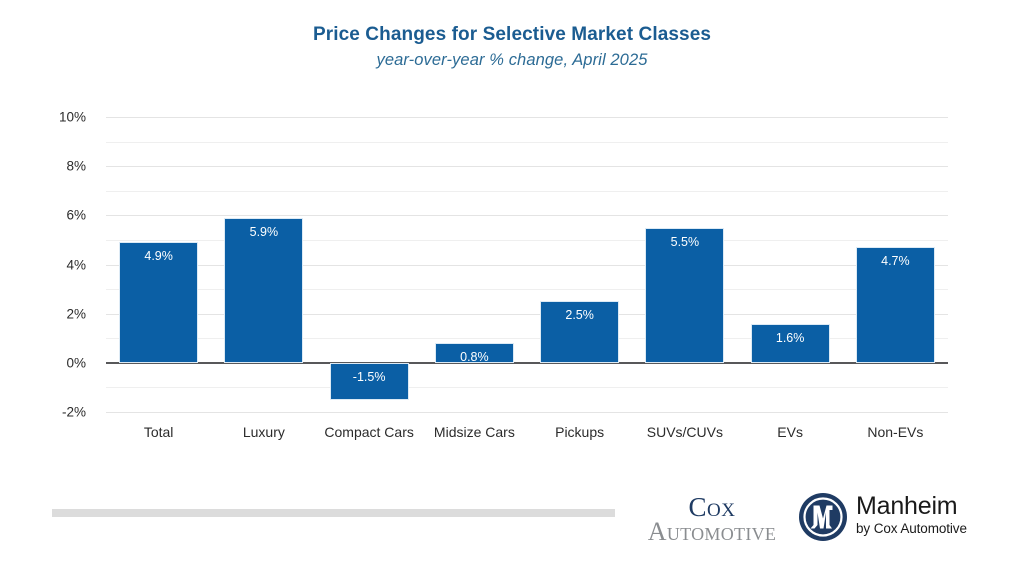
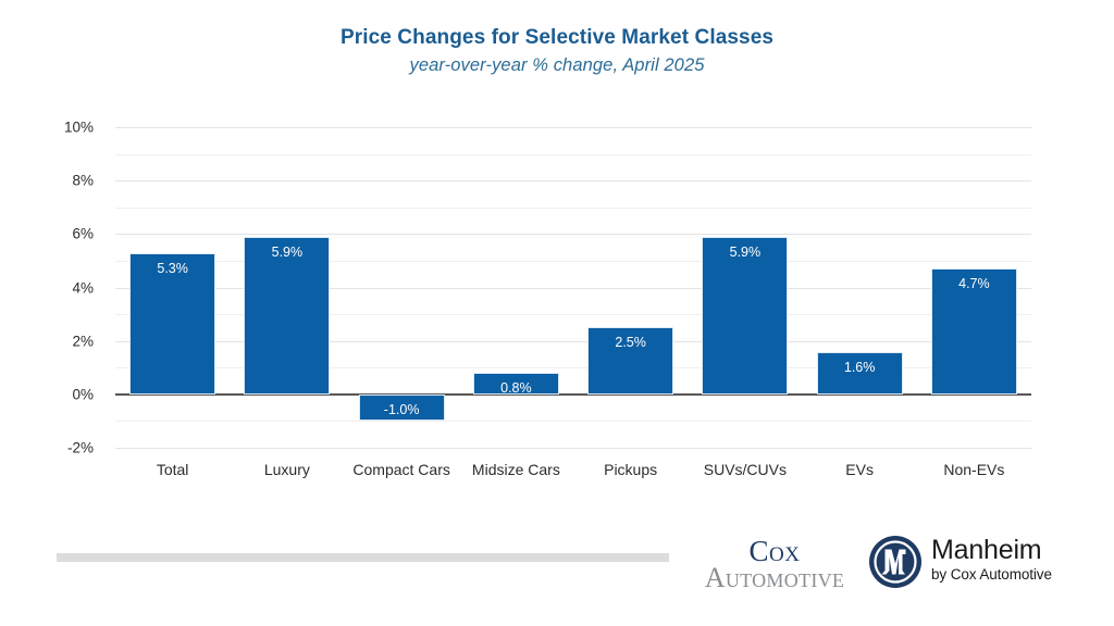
Total: 4.9% -> 5.3%
Compact Cars: -1.5% -> -1.0%
SUVs/CUVs: 5.5% -> 5.9%
